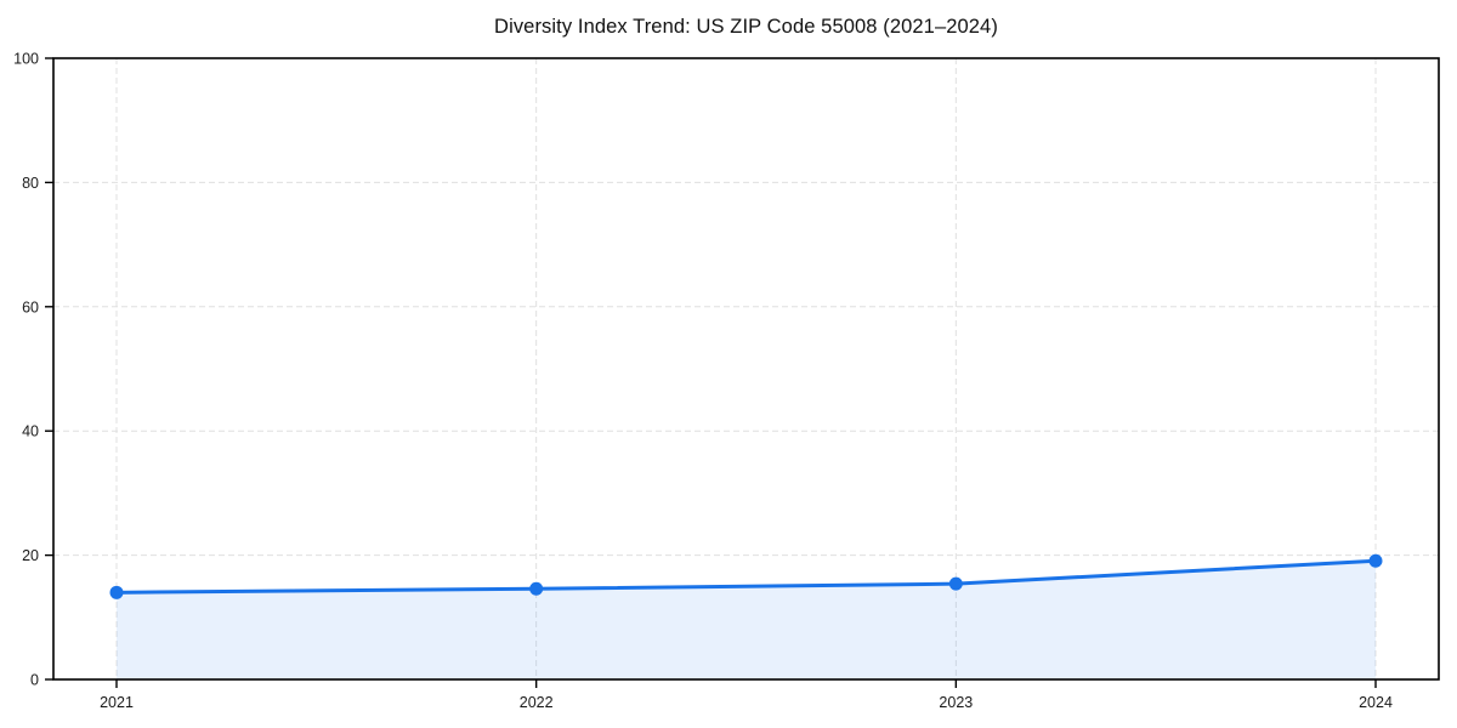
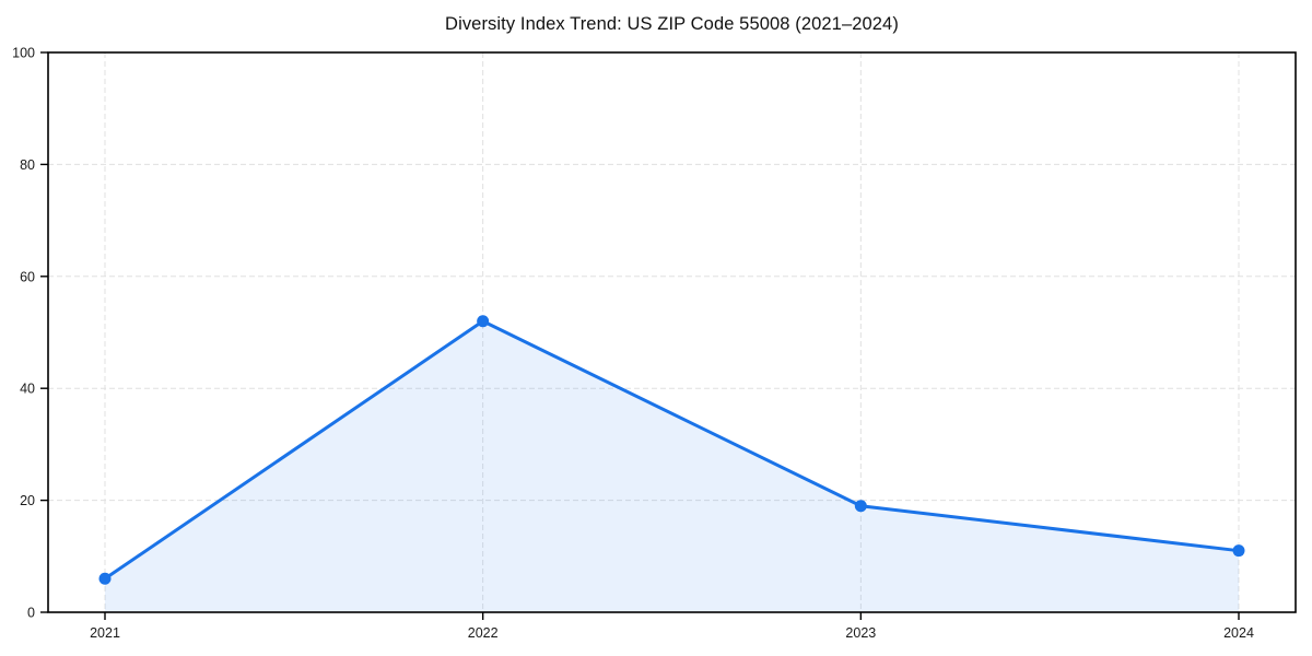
2021: 14 -> 6
2022: 15 -> 52
2023: 15 -> 19
2024: 19 -> 11
